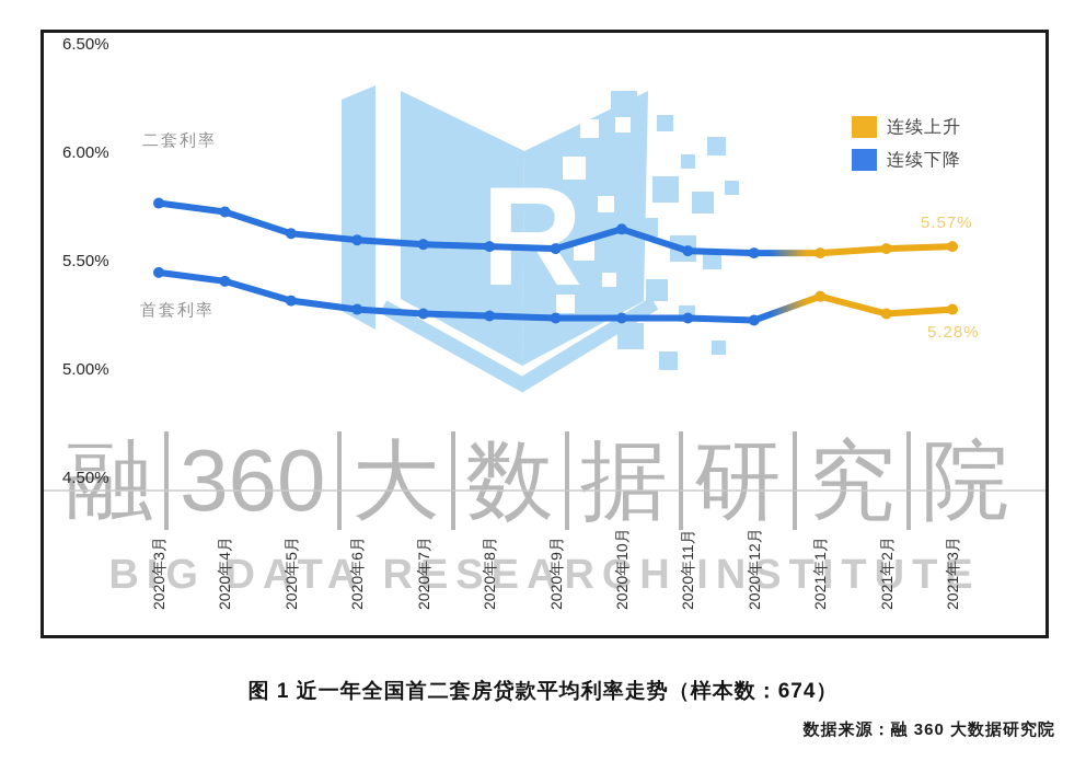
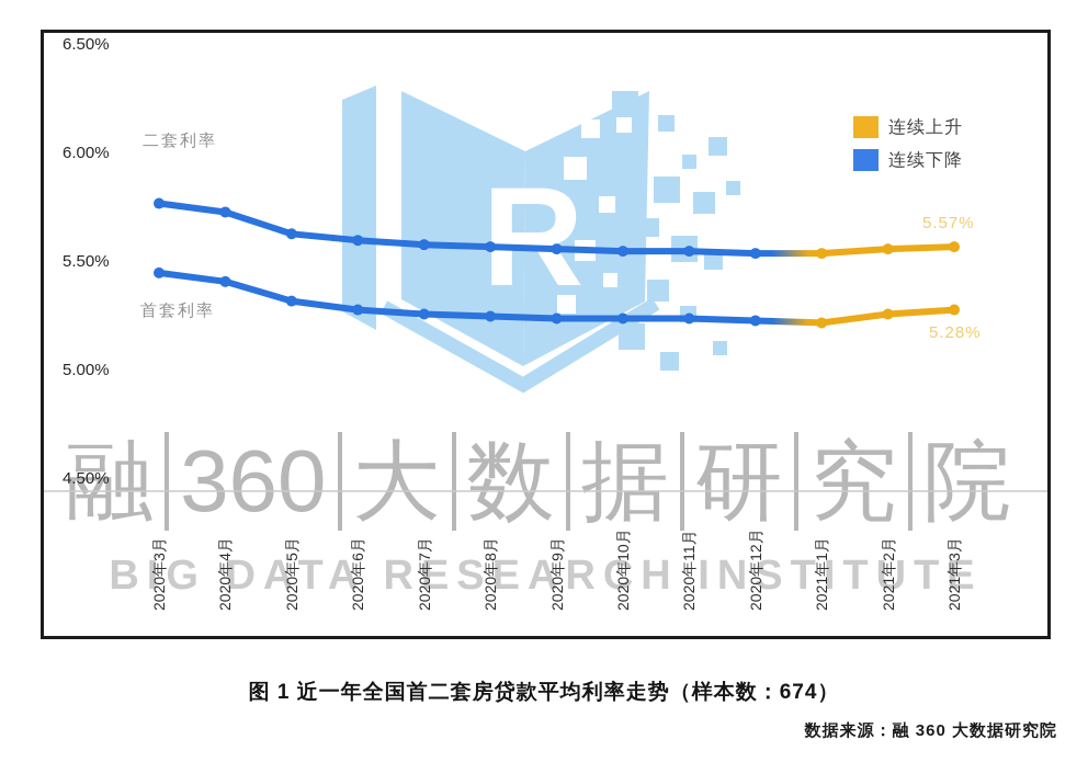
二套利率/2020年10月: 5.65% -> 5.55%
首套利率/2021年1月: 5.34% -> 5.22%
